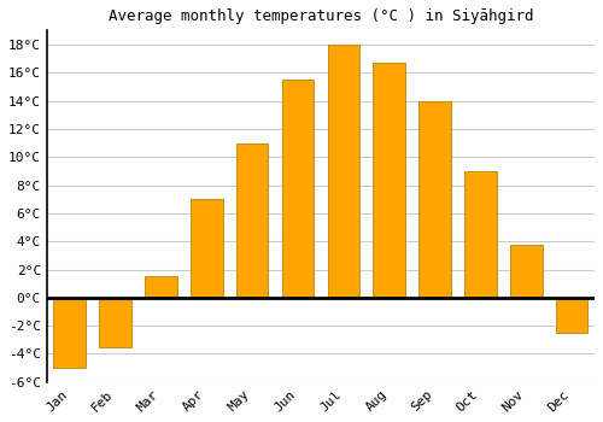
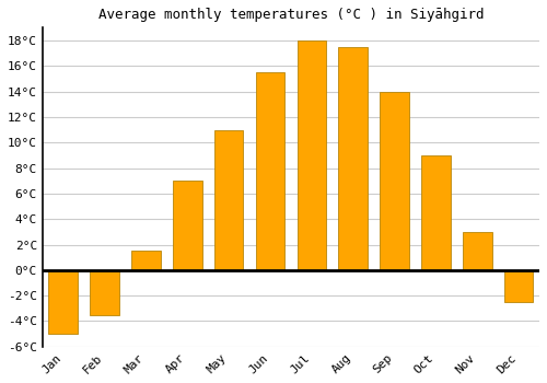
Aug: 16.7°C -> 17.5°C
Nov: 3.8°C -> 3.0°C
